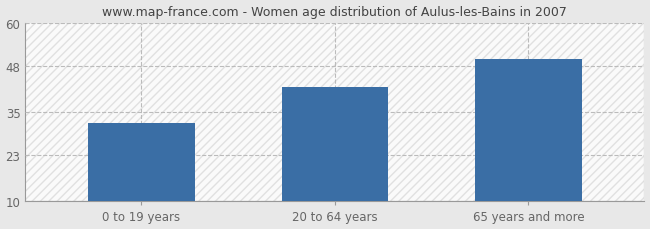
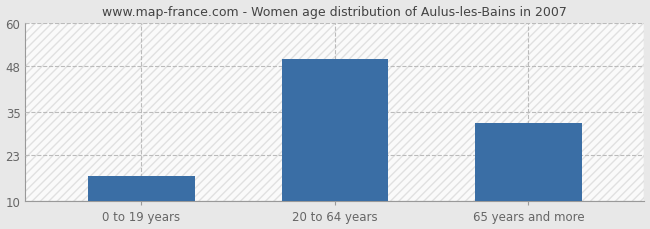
0 to 19 years: 32 -> 17
20 to 64 years: 42 -> 50
65 years and more: 50 -> 32
